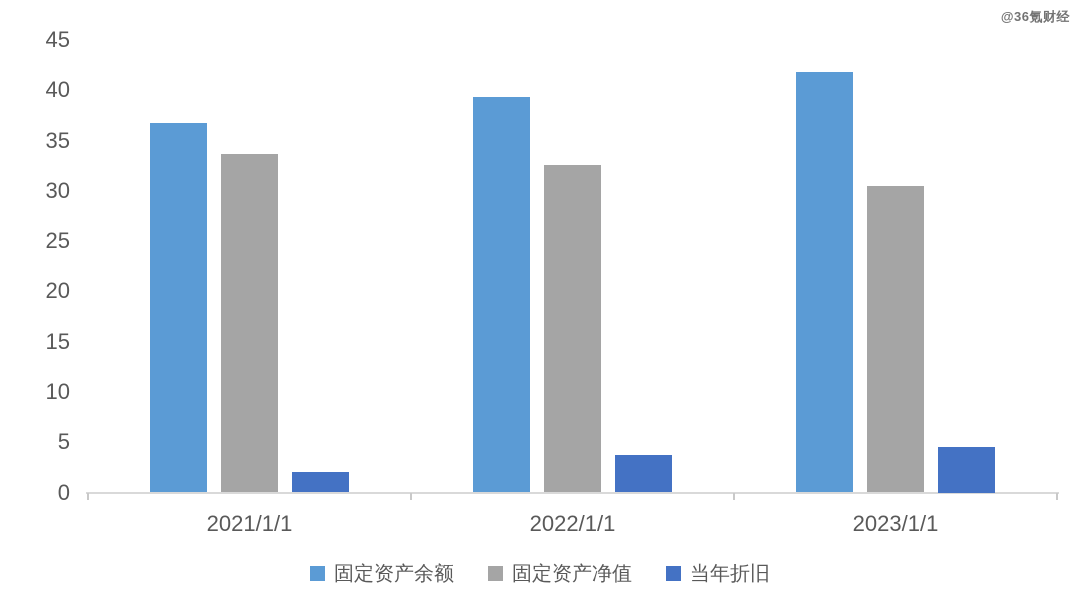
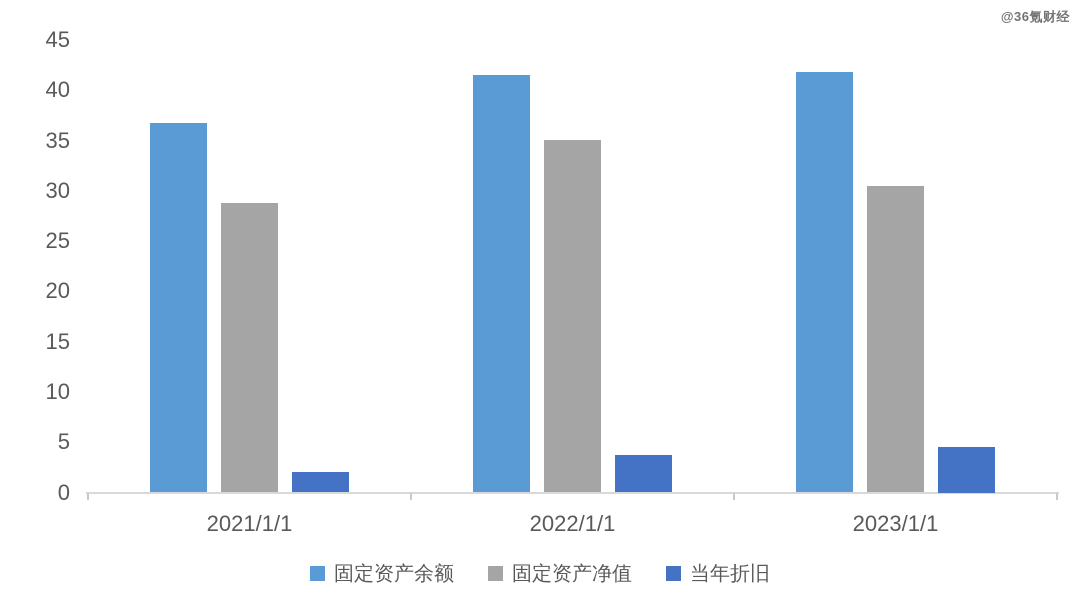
固定资产净值/2021/1/1: 33.7 -> 28.8
固定资产余额/2022/1/1: 39.3 -> 41.5
固定资产净值/2022/1/1: 32.6 -> 35.1
